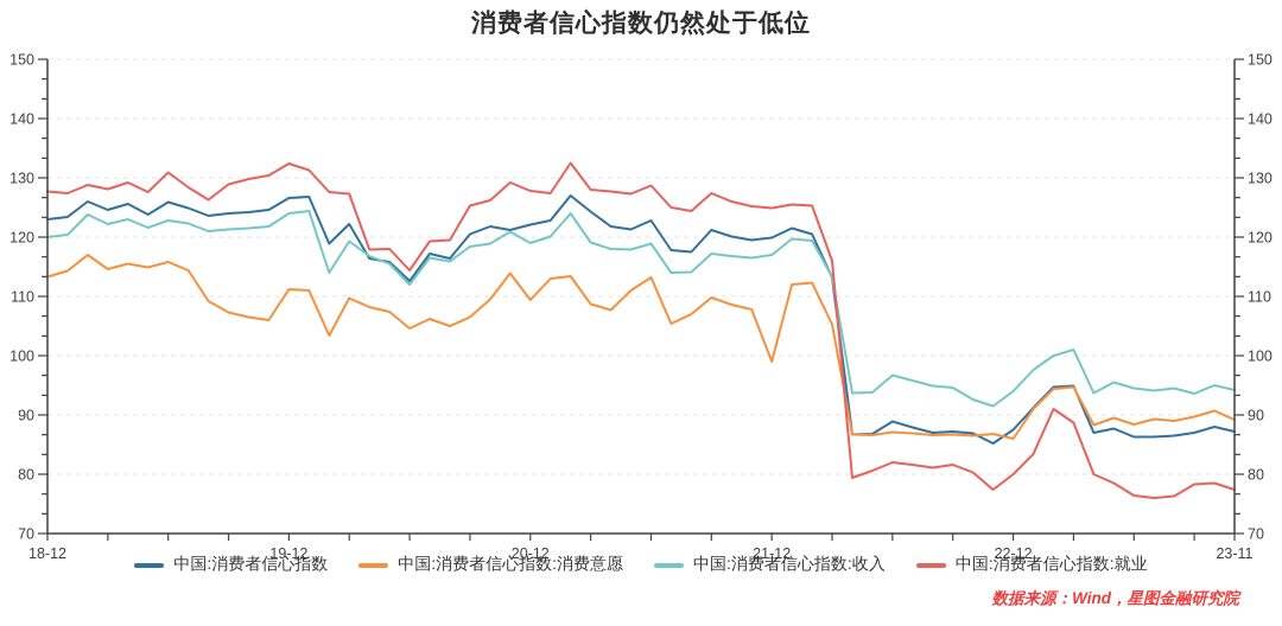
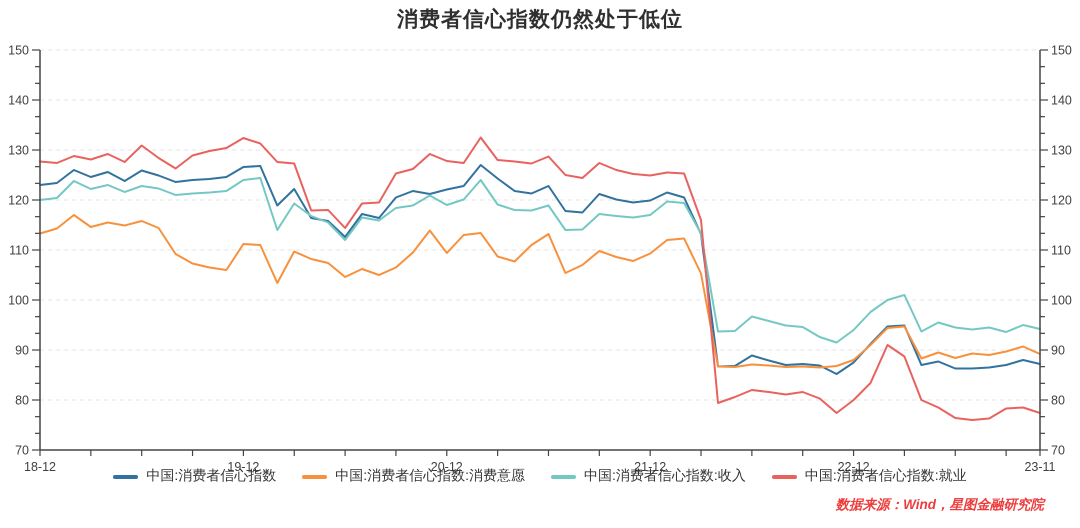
中国:消费者信心指数:消费意愿/21-12: 99 -> 109
中国:消费者信心指数:消费意愿/22-12: 86 -> 88
